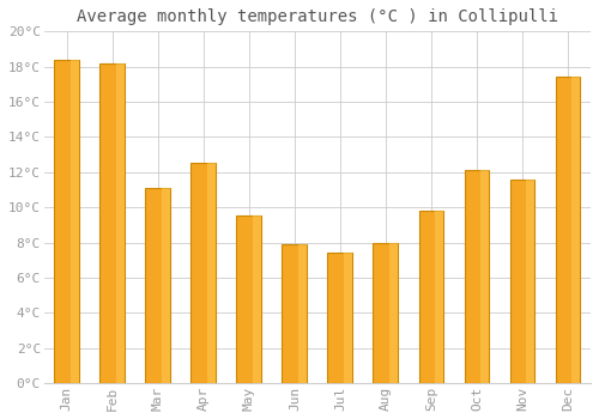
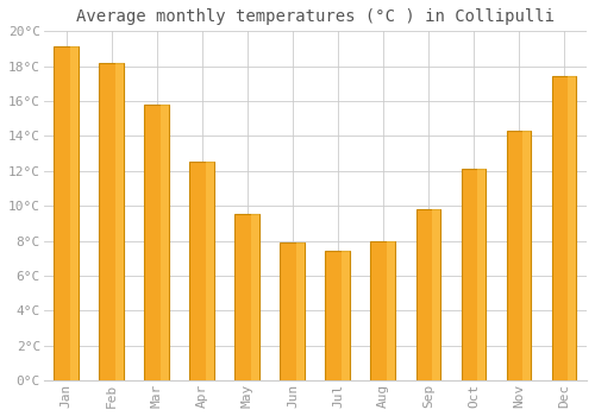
Jan: 18.4°C -> 19.1°C
Mar: 11.1°C -> 15.8°C
Nov: 11.6°C -> 14.3°C
